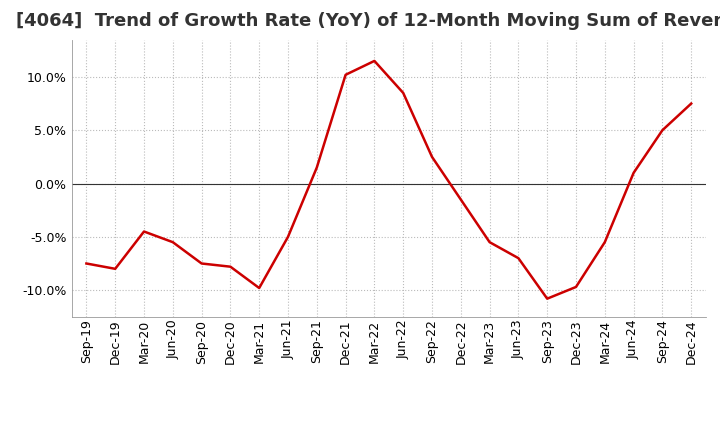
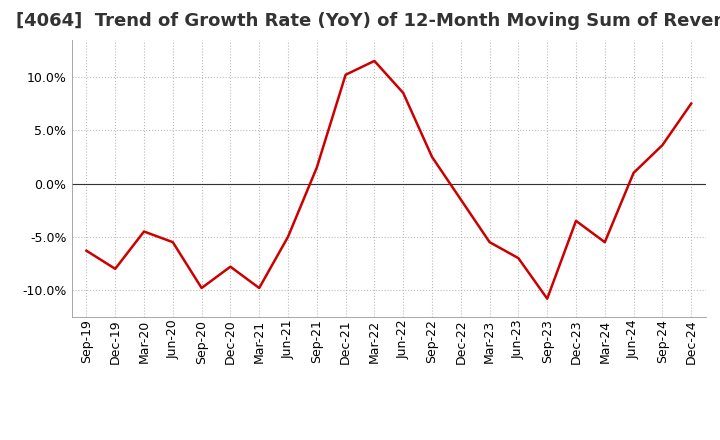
Sep-19: -7.5% -> -6.3%
Sep-20: -7.5% -> -9.8%
Dec-23: -9.7% -> -3.5%
Sep-24: 5.0% -> 3.6%
